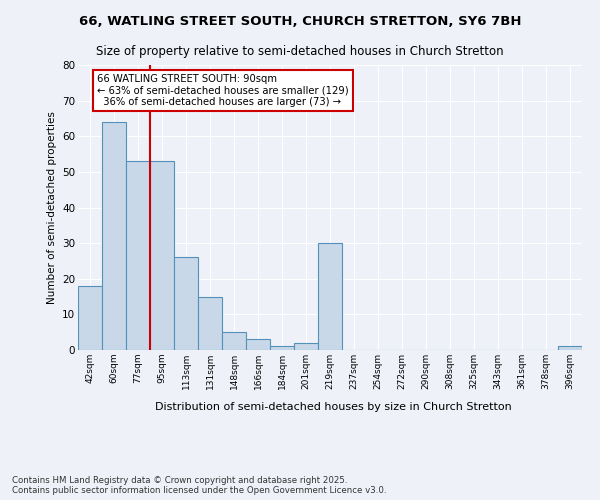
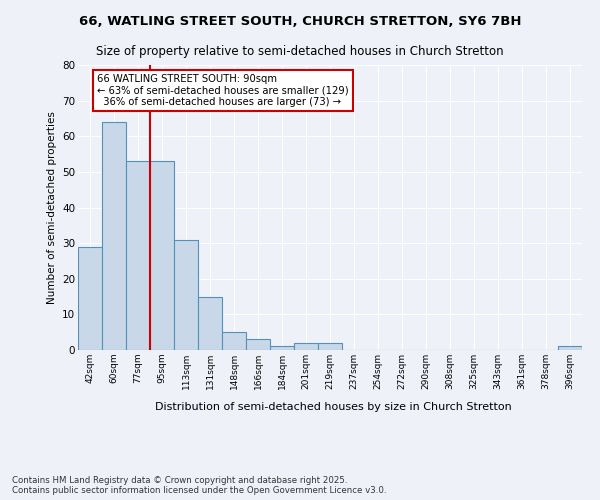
42sqm: 18 -> 29
113sqm: 26 -> 31
219sqm: 30 -> 2
